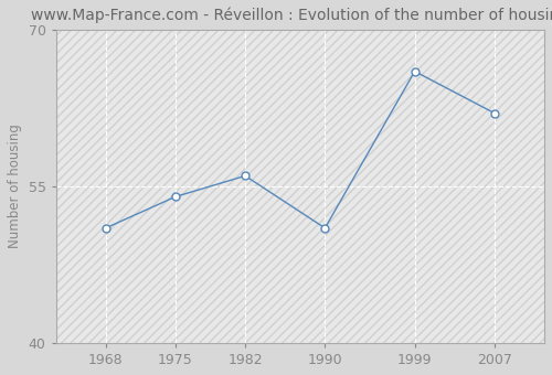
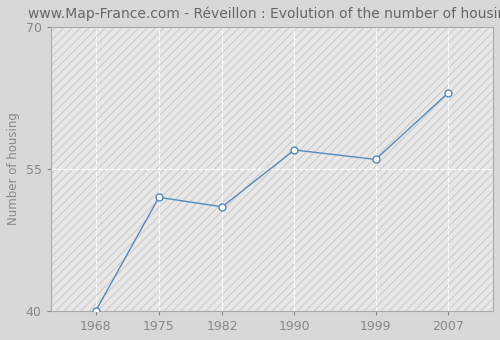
1968: 51 -> 40
1975: 54 -> 52
1982: 56 -> 51
1990: 51 -> 57
1999: 66 -> 56
2007: 62 -> 63
